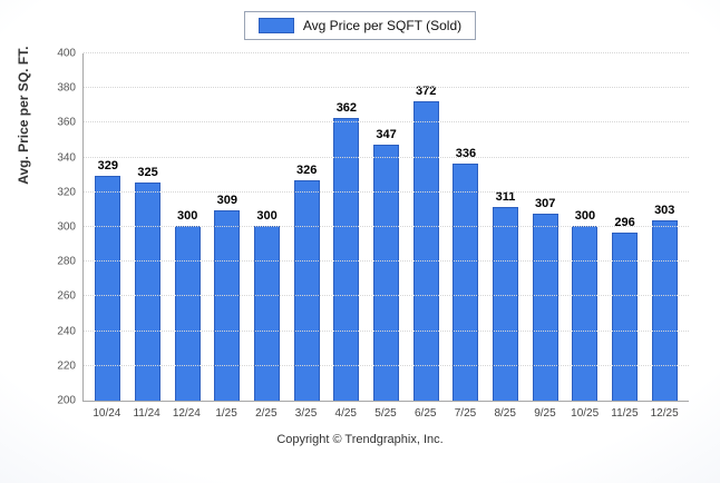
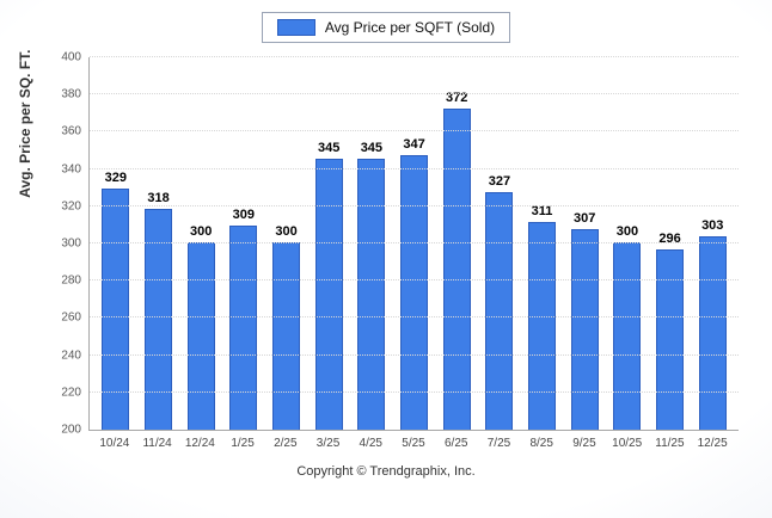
11/24: 325 -> 318
3/25: 326 -> 345
4/25: 362 -> 345
7/25: 336 -> 327
